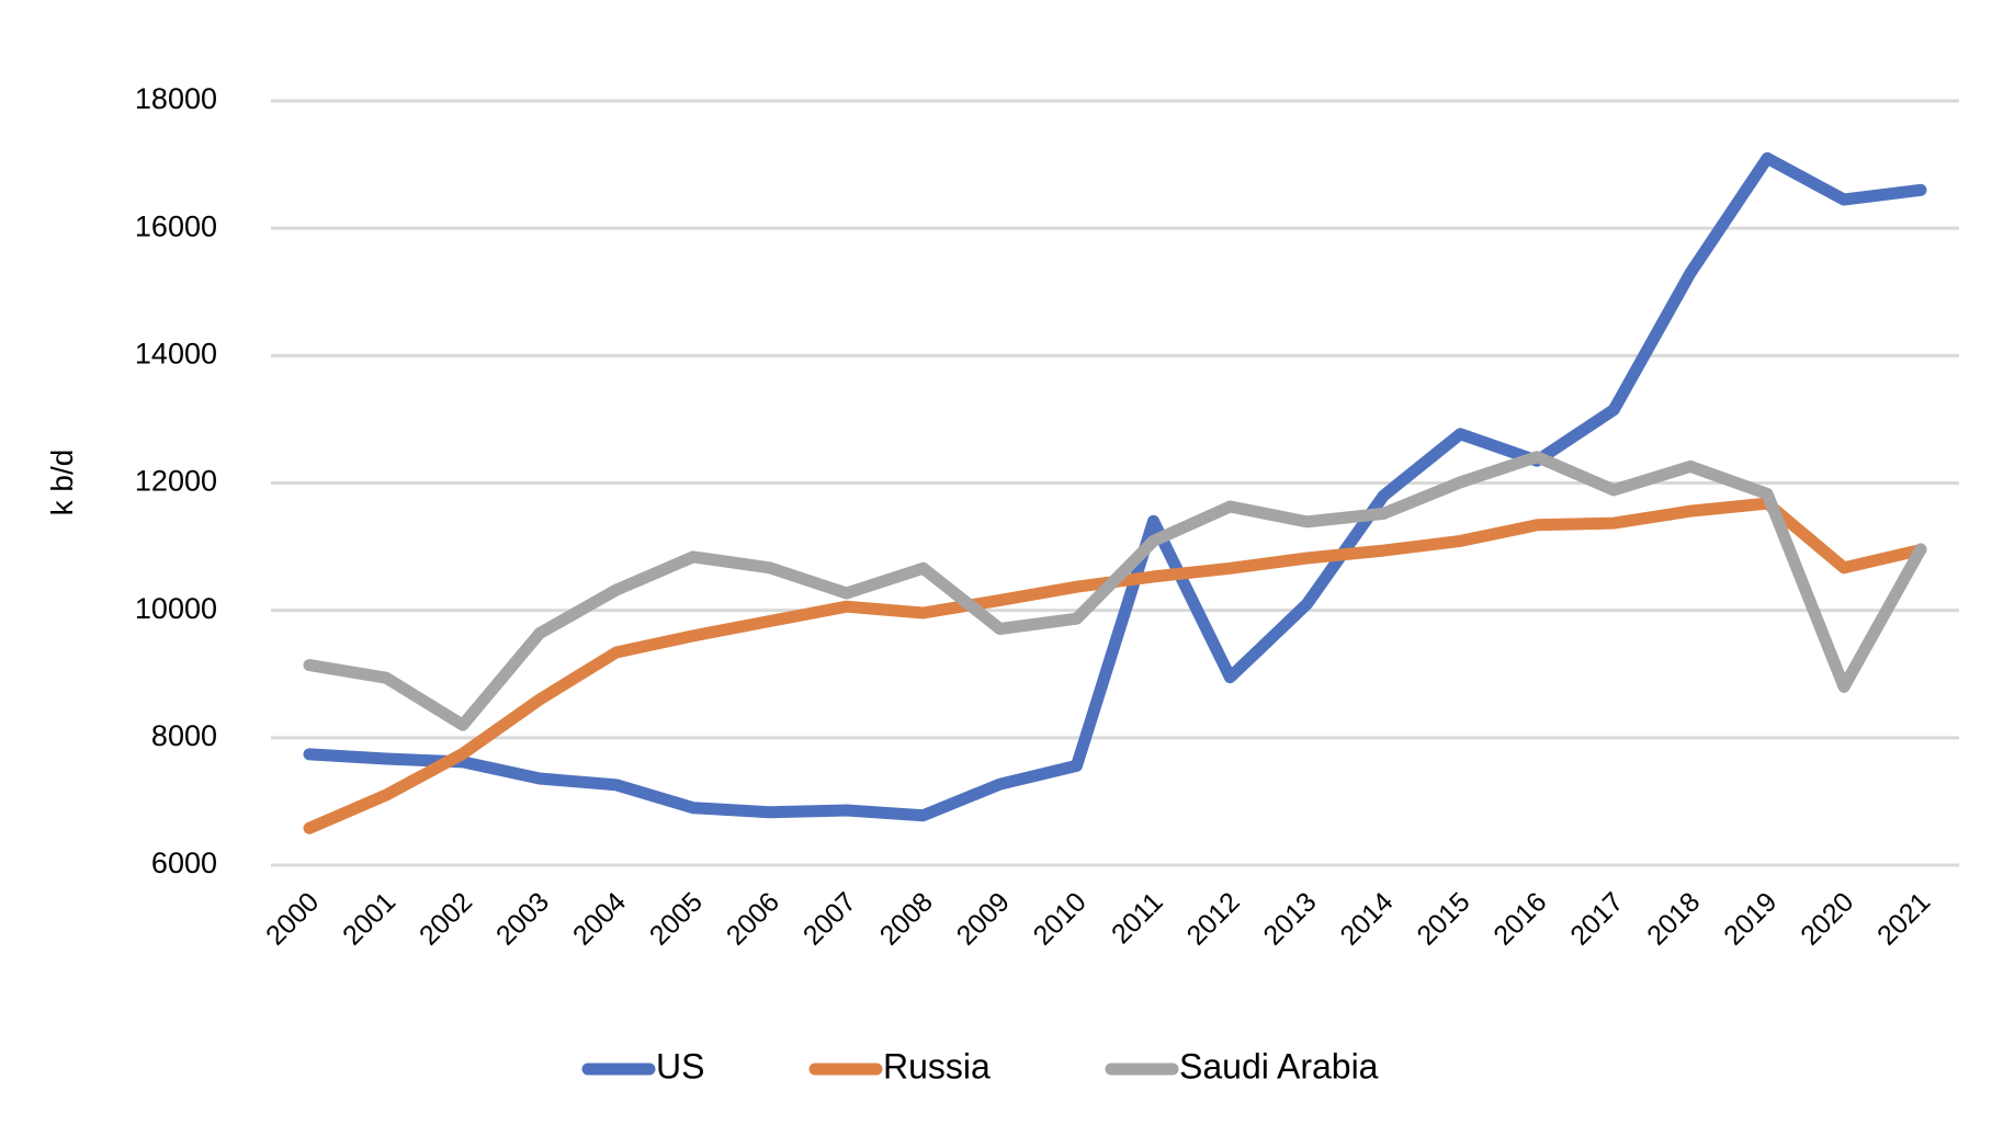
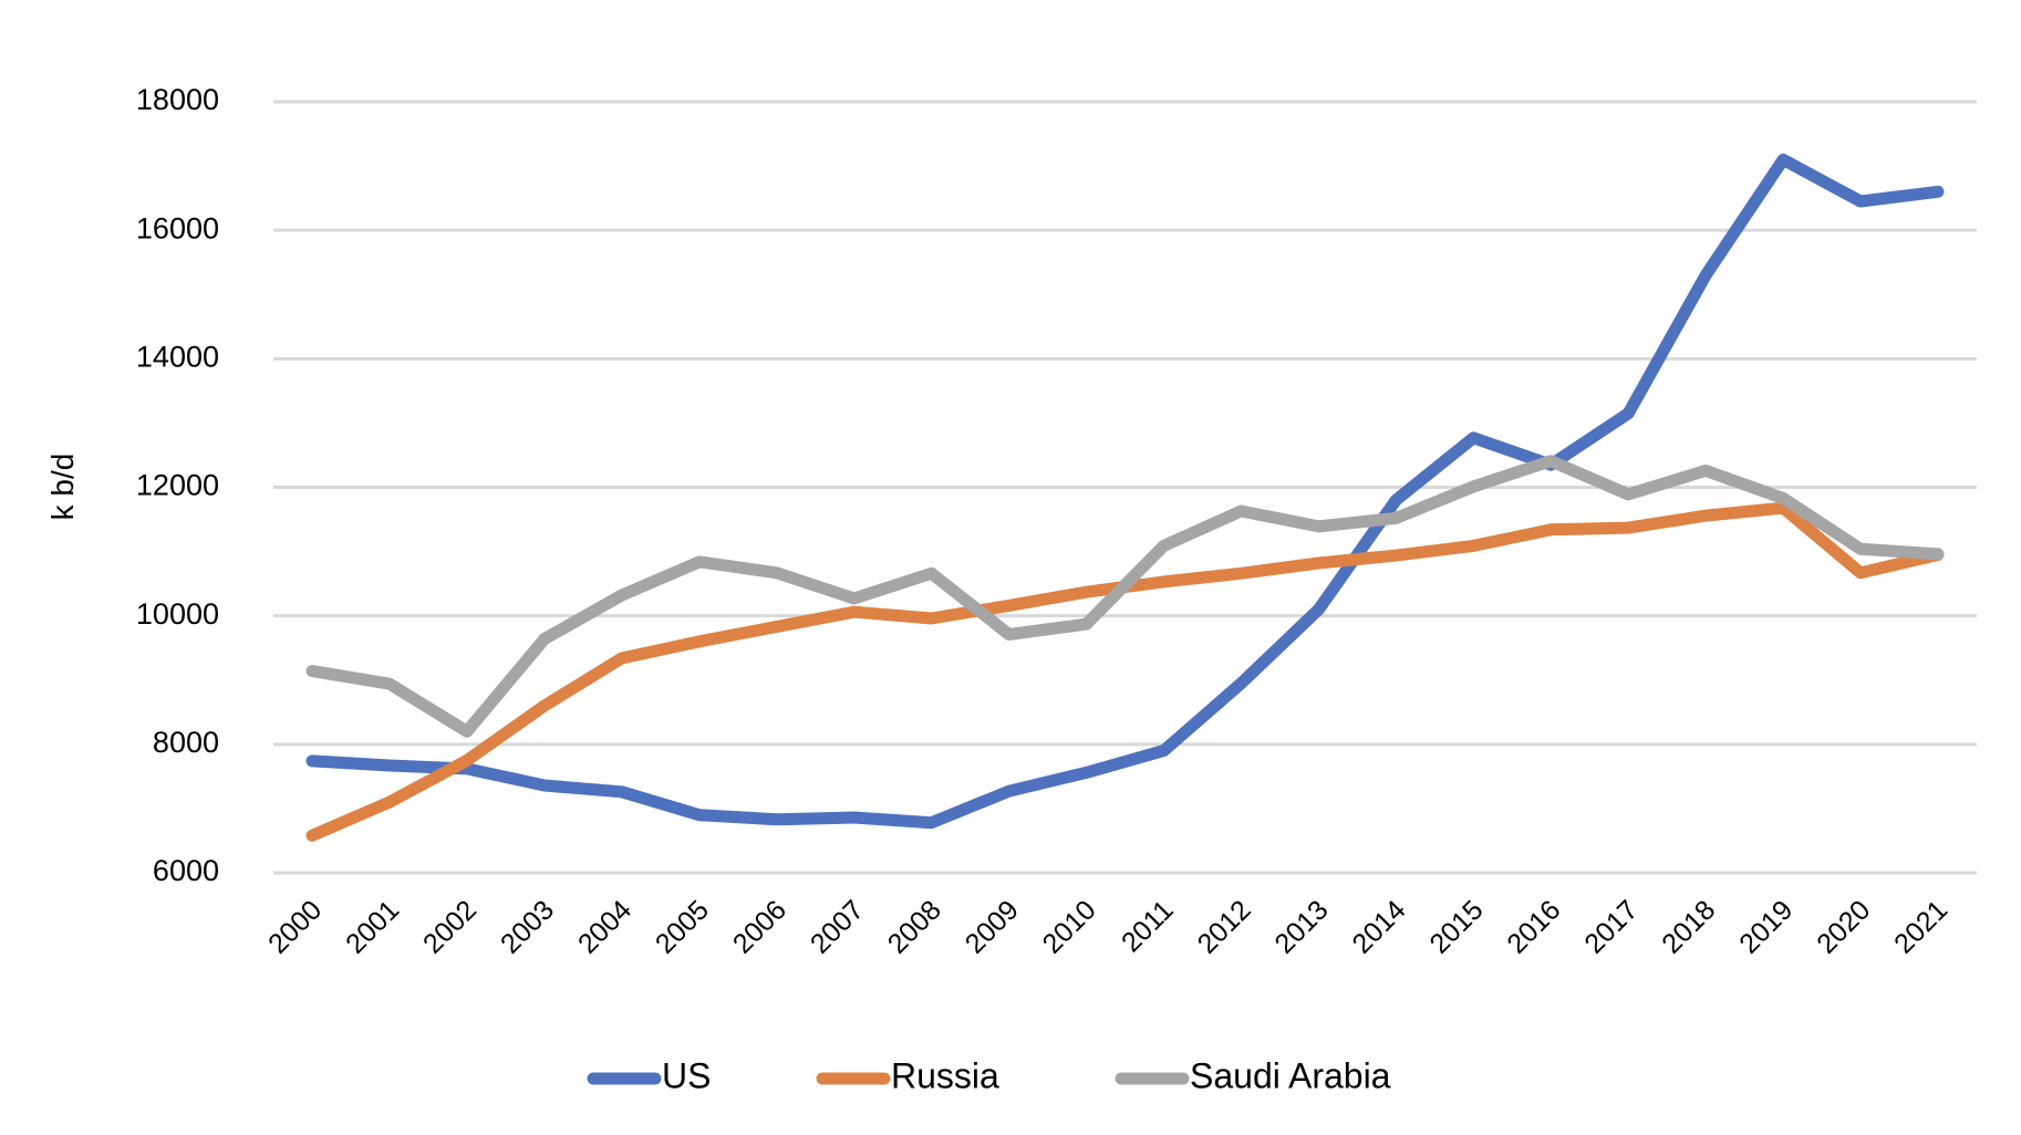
US/2011: 11400 -> 7900
Saudi Arabia/2020: 8800 -> 11000
